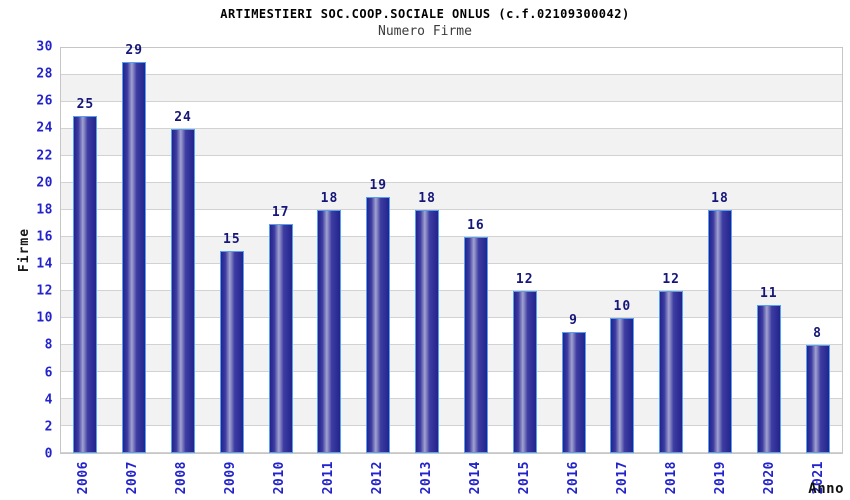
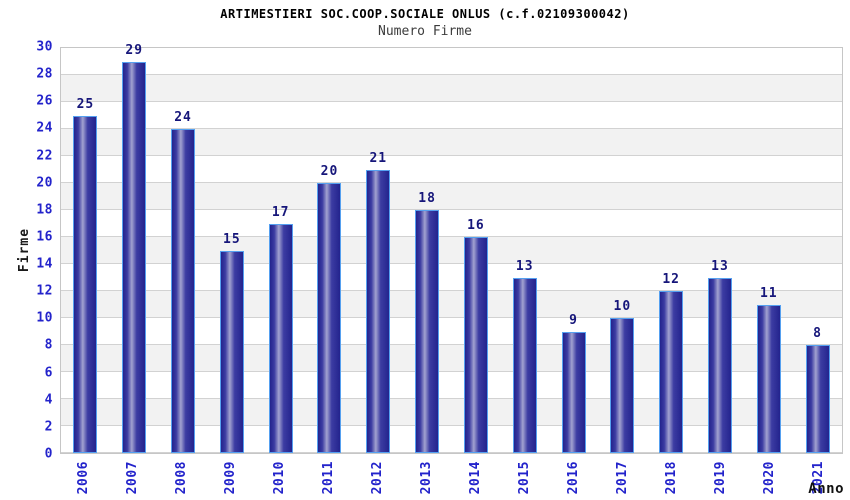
2011: 18 -> 20
2012: 19 -> 21
2015: 12 -> 13
2019: 18 -> 13
